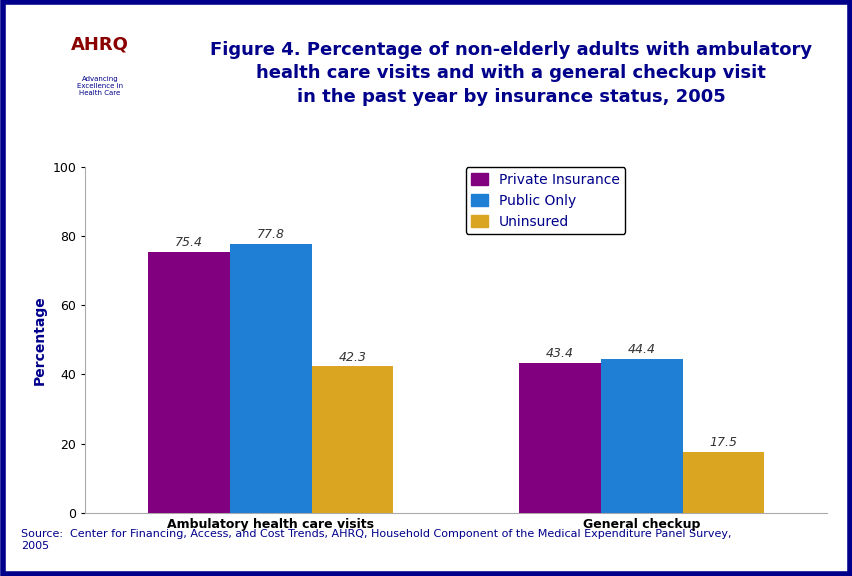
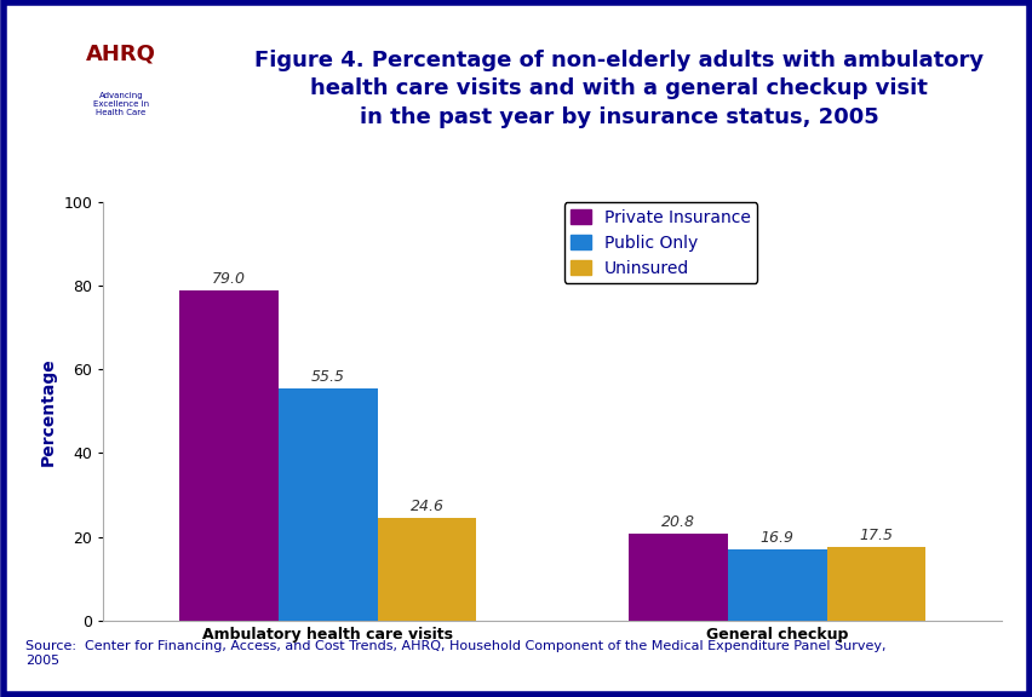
Private Insurance/Ambulatory health care visits: 75.4 -> 79.0
Public Only/Ambulatory health care visits: 77.8 -> 55.5
Uninsured/Ambulatory health care visits: 42.3 -> 24.6
Private Insurance/General checkup: 43.4 -> 20.8
Public Only/General checkup: 44.4 -> 16.9
